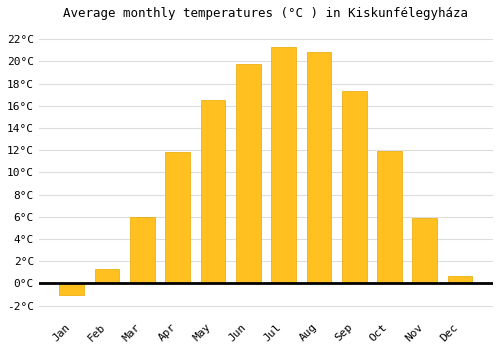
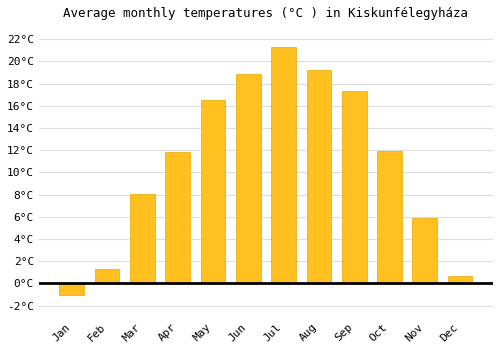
Mar: 6.0°C -> 8.1°C
Jun: 19.8°C -> 18.9°C
Aug: 20.8°C -> 19.2°C
